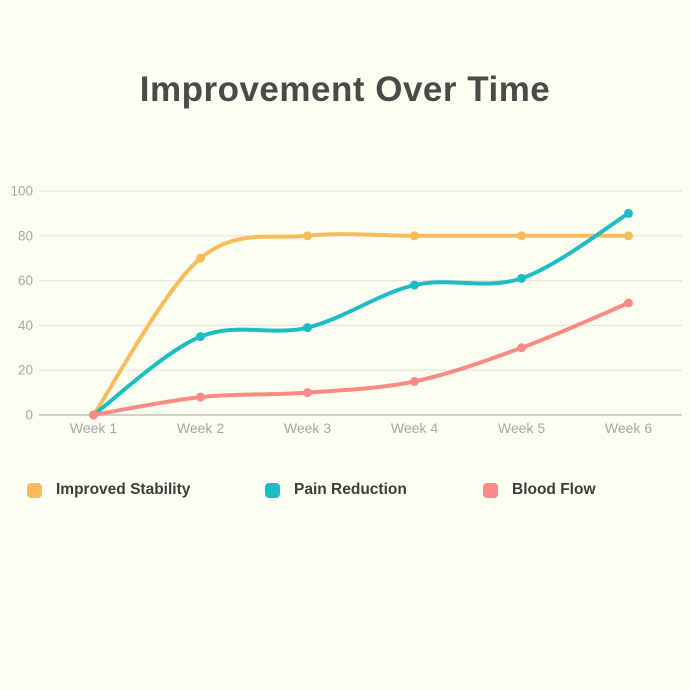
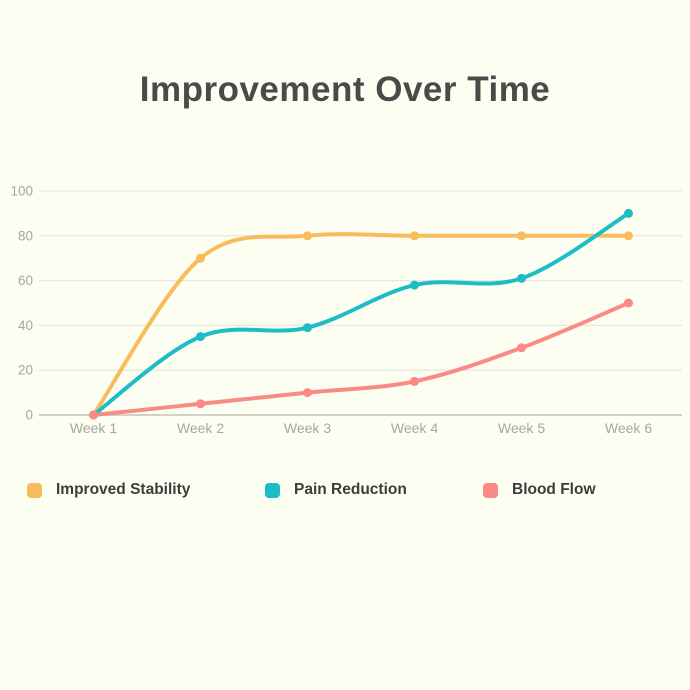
Blood Flow/Week 2: 8 -> 5
